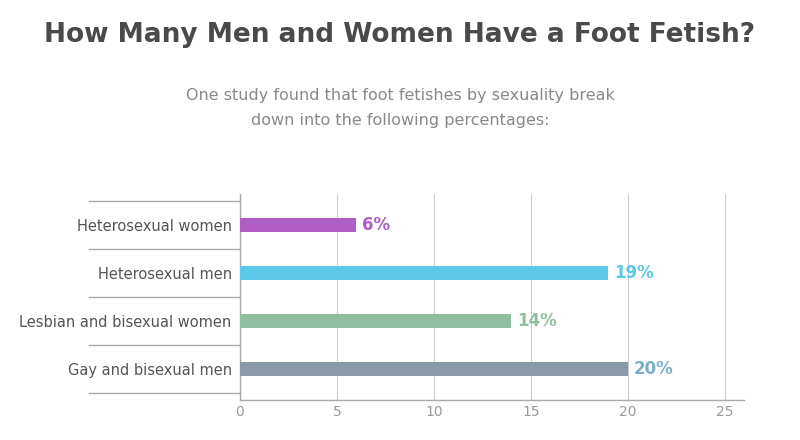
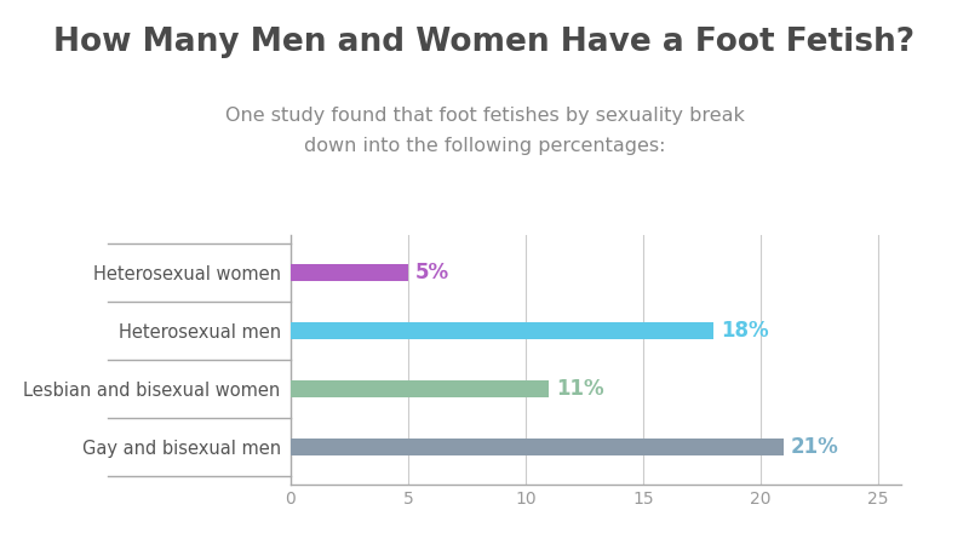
Heterosexual women: 6% -> 5%
Heterosexual men: 19% -> 18%
Lesbian and bisexual women: 14% -> 11%
Gay and bisexual men: 20% -> 21%
